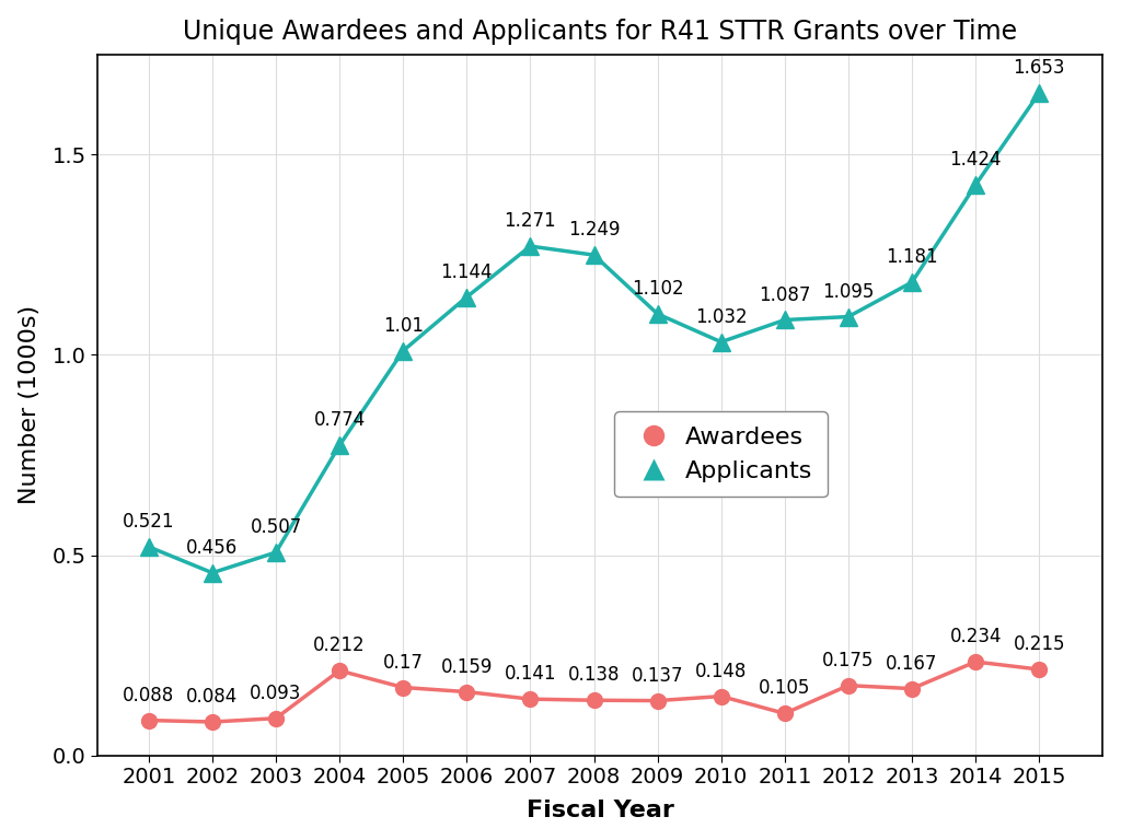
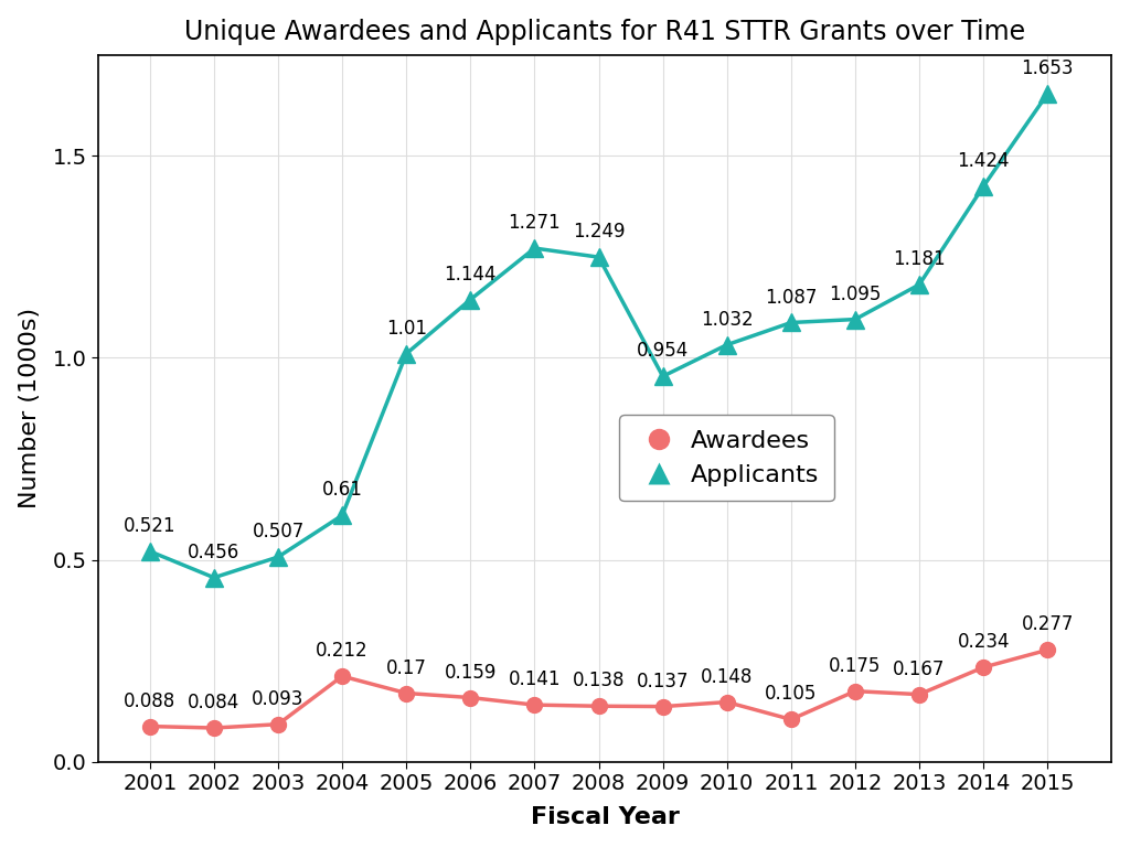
Applicants/2004: 0.774 -> 0.61
Applicants/2009: 1.102 -> 0.954
Awardees/2015: 0.215 -> 0.277
